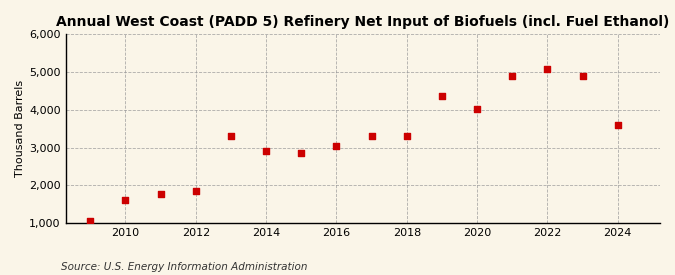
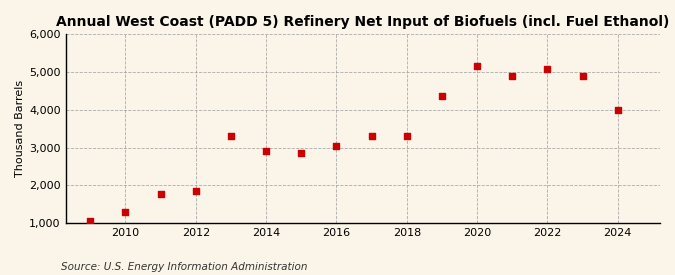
2010: 1,600 -> 1,300
2020: 4,020 -> 5,150
2024: 3,600 -> 4,000
